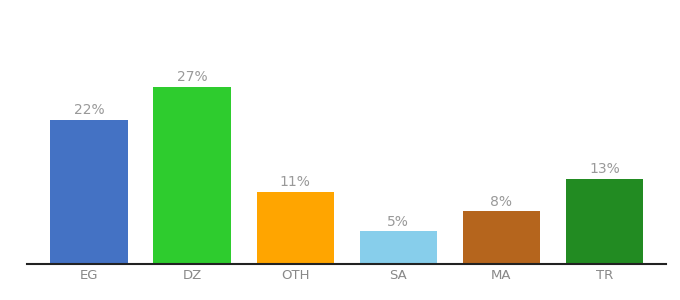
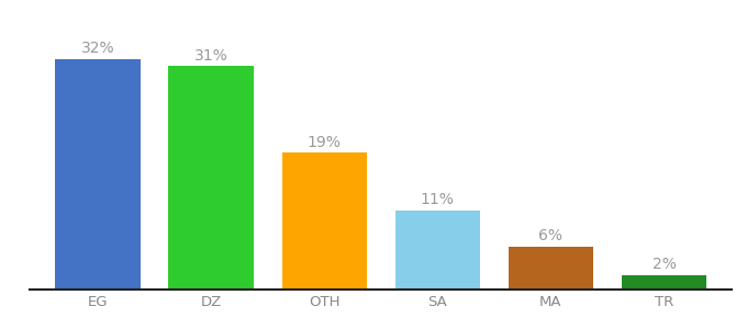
EG: 22% -> 32%
DZ: 27% -> 31%
OTH: 11% -> 19%
SA: 5% -> 11%
MA: 8% -> 6%
TR: 13% -> 2%
